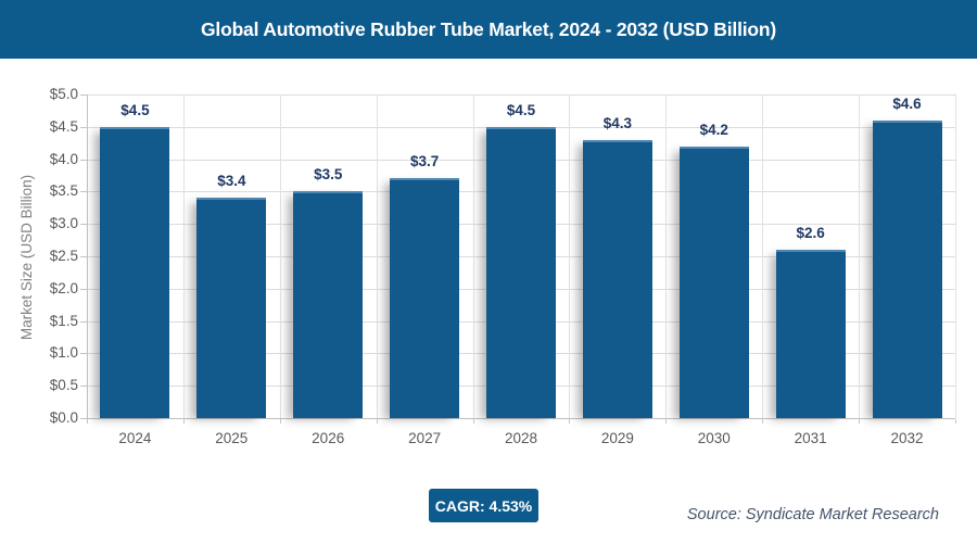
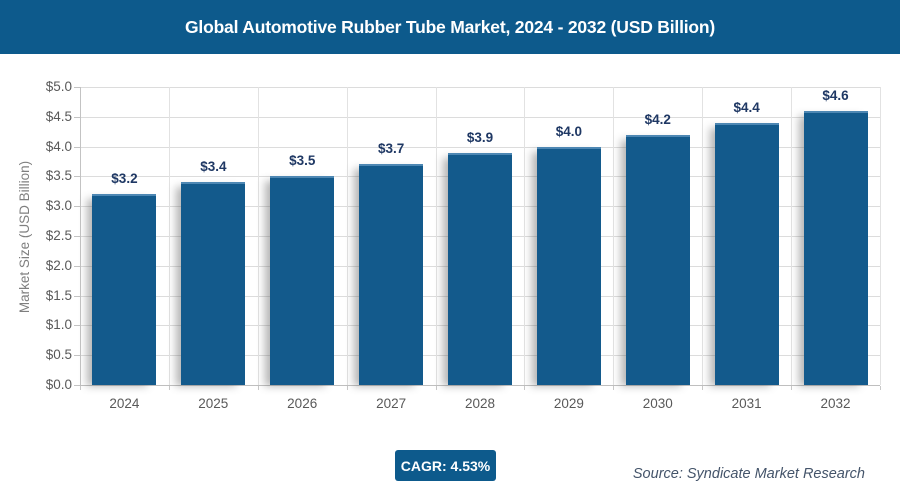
2024: $4.5 -> $3.2
2028: $4.5 -> $3.9
2029: $4.3 -> $4.0
2031: $2.6 -> $4.4
